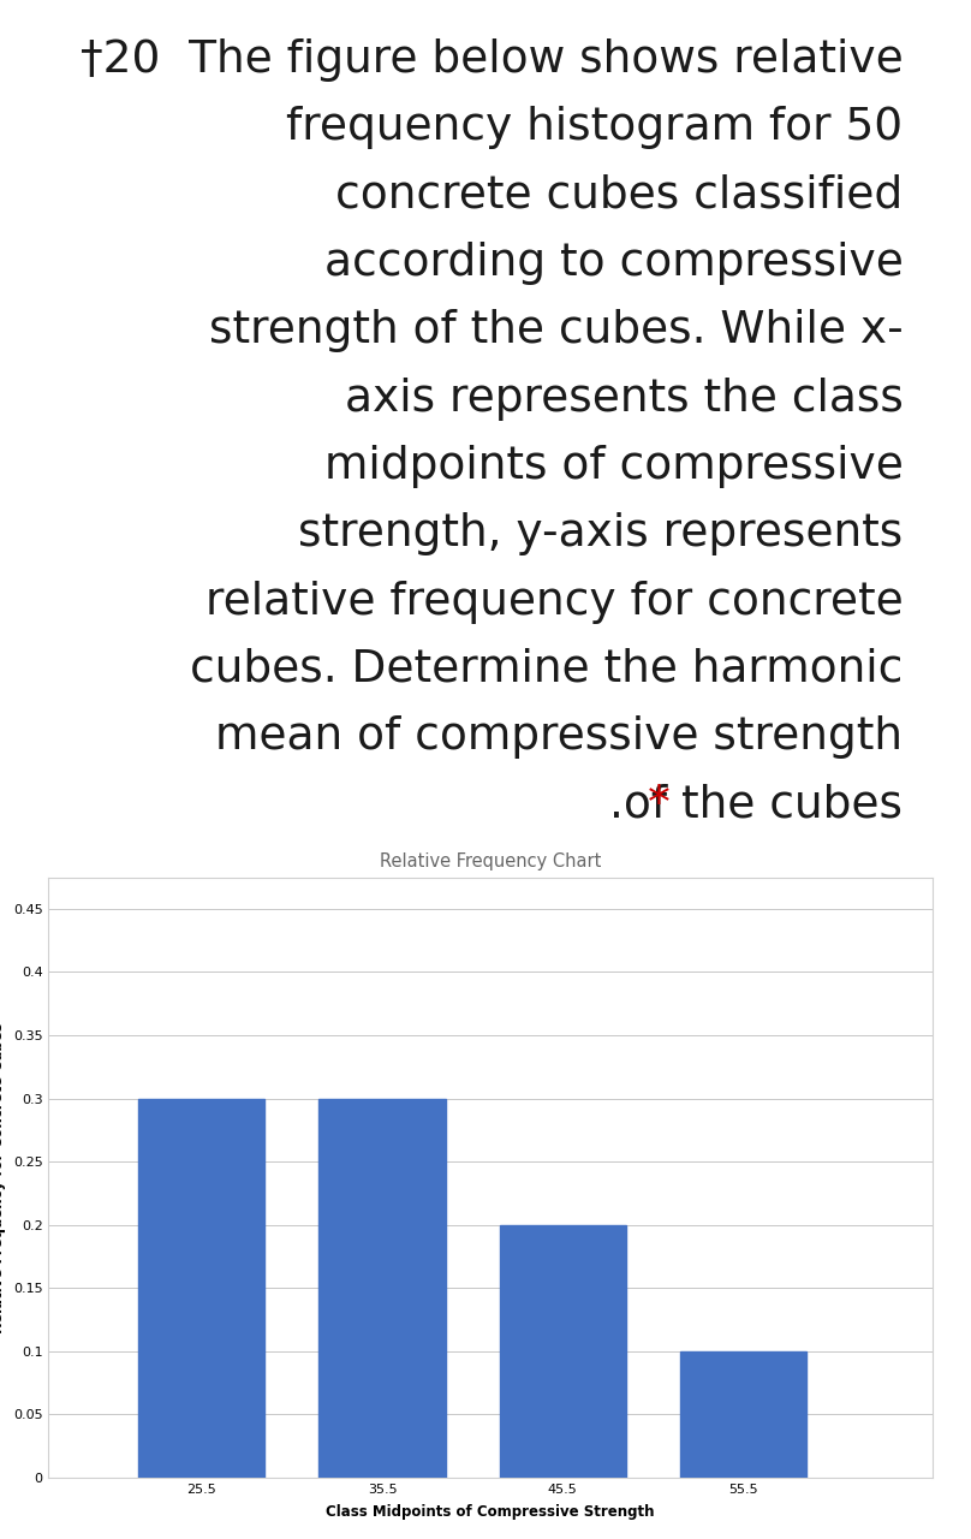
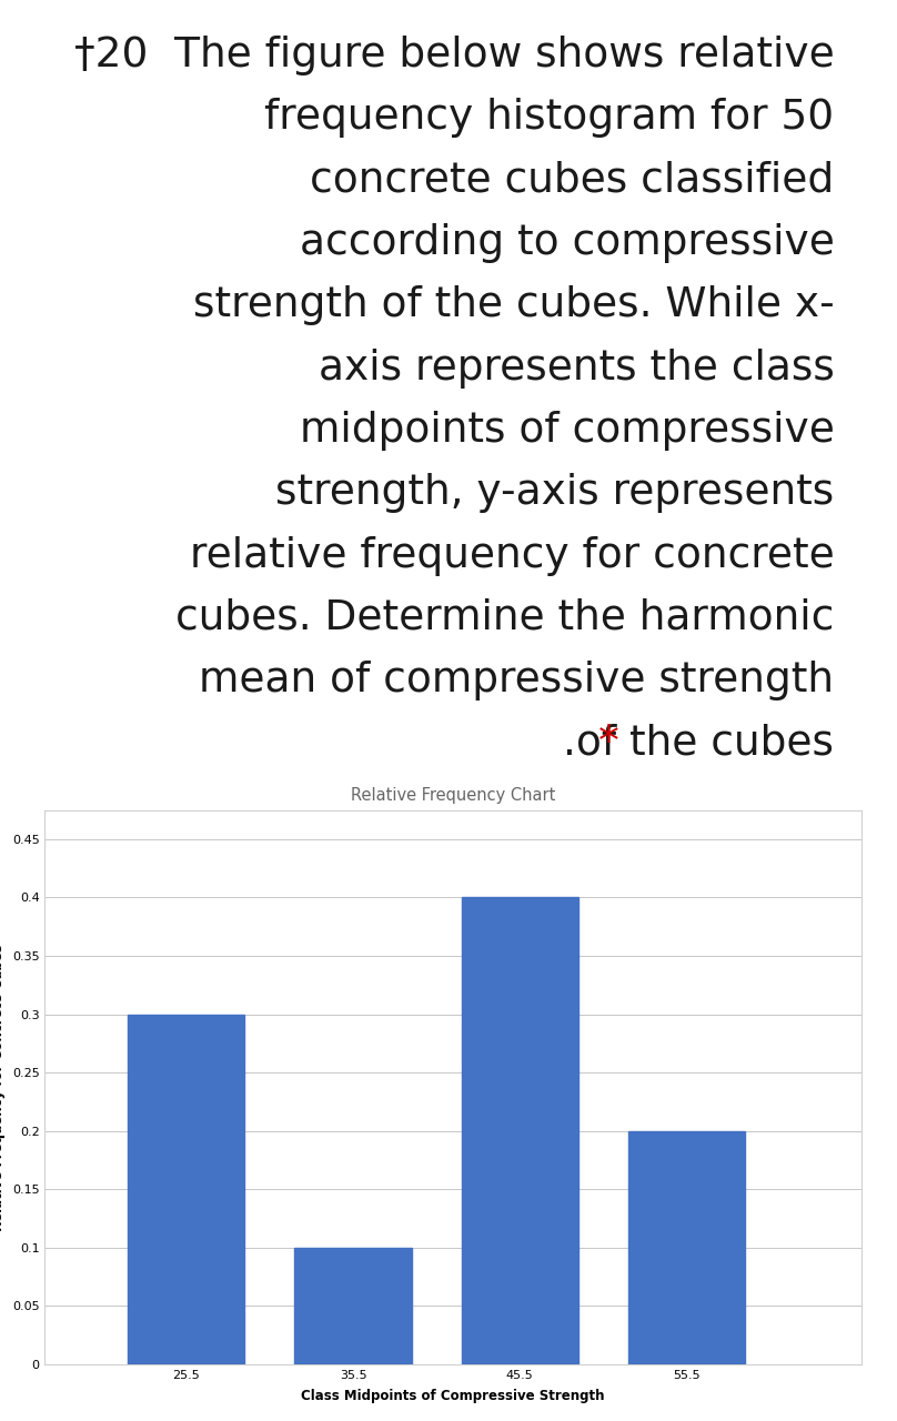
35.5: 0.3 -> 0.1
45.5: 0.2 -> 0.4
55.5: 0.1 -> 0.2
